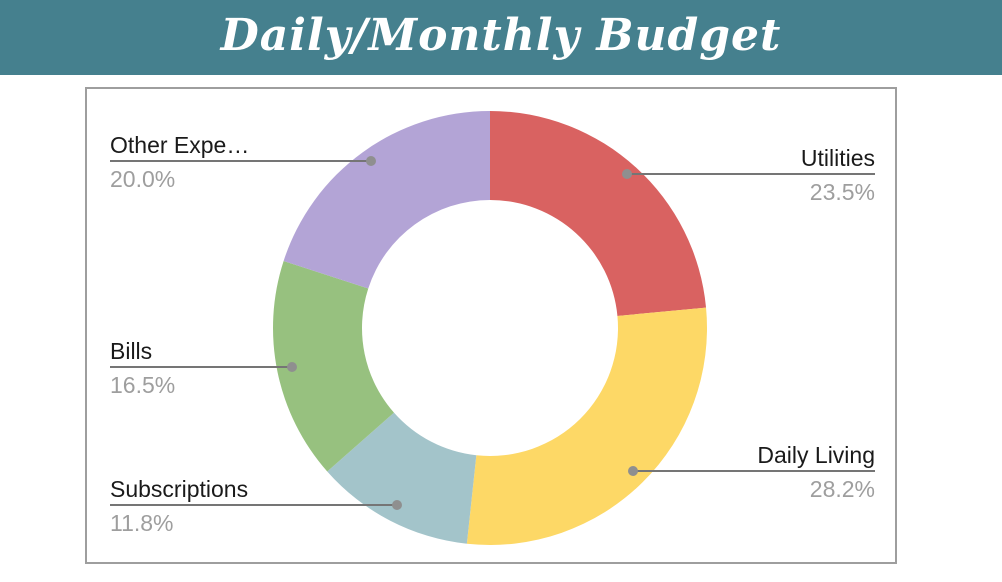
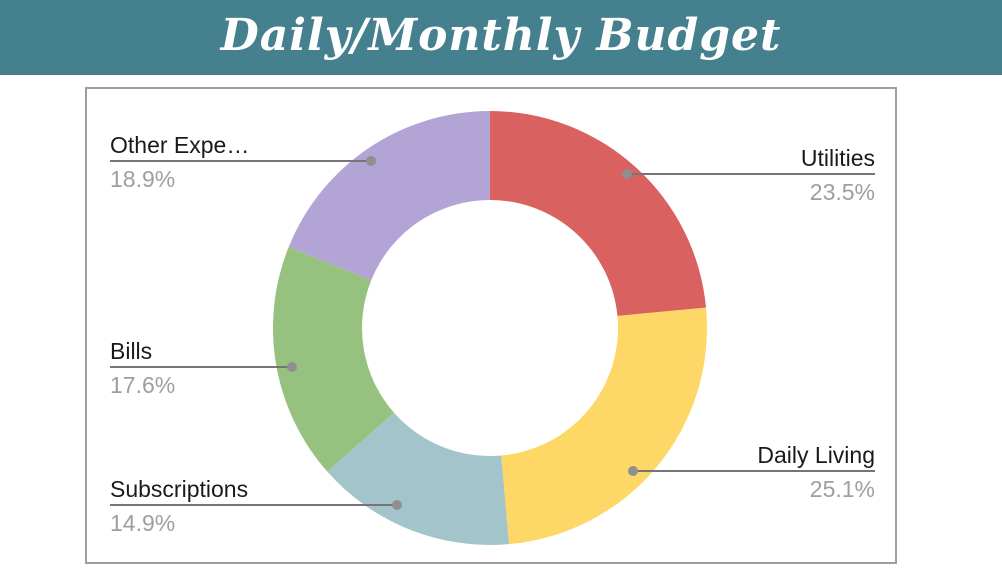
Daily Living: 28.2% -> 25.1%
Subscriptions: 11.8% -> 14.9%
Bills: 16.5% -> 17.6%
Other Expe…: 20.0% -> 18.9%
